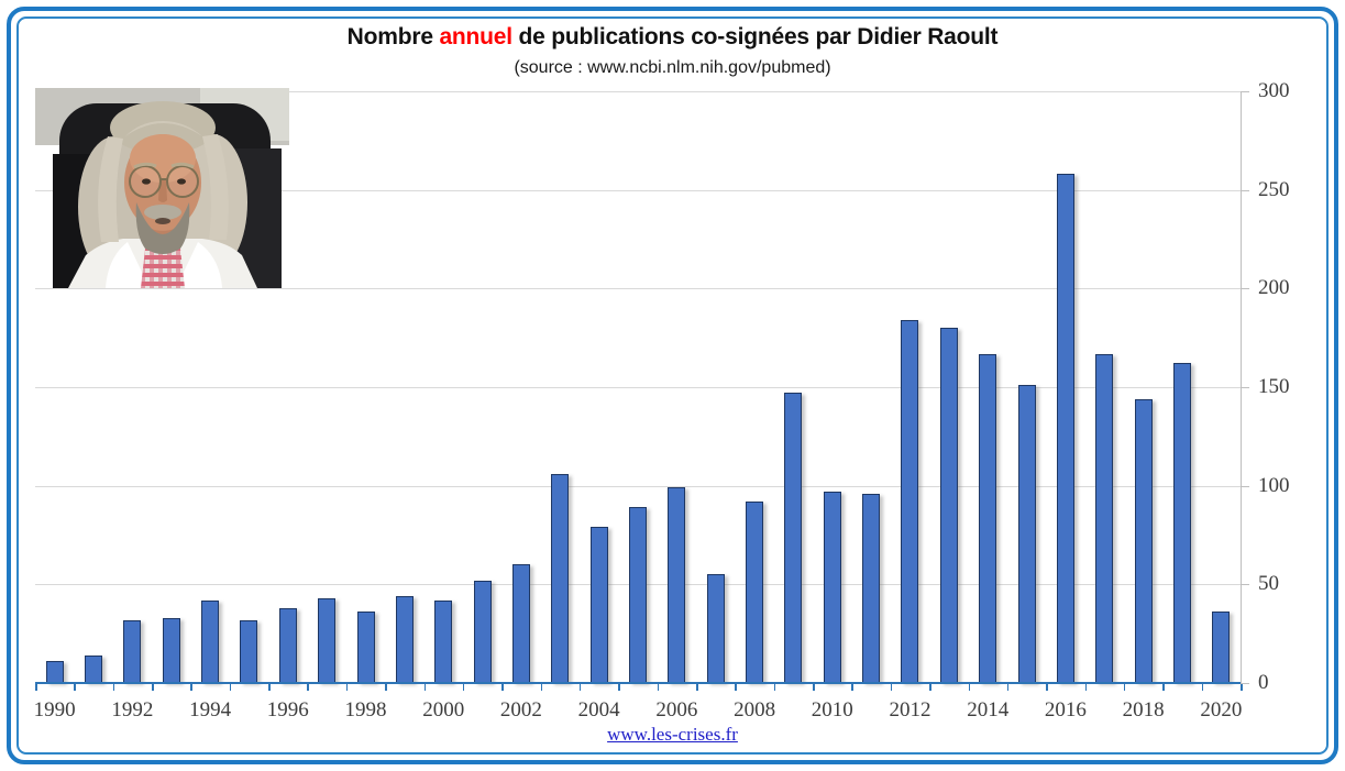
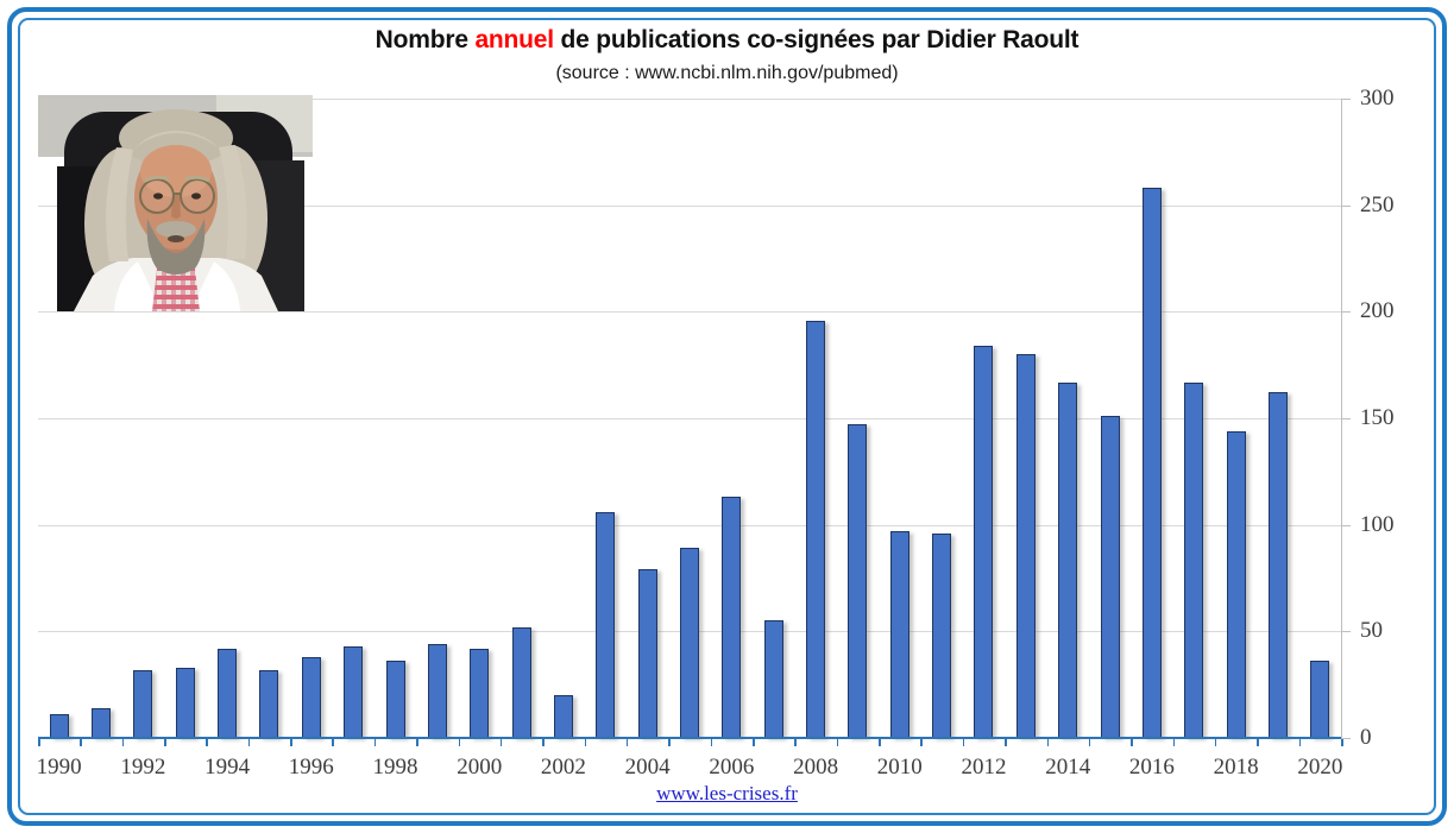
2002: 60 -> 20
2006: 99 -> 113
2008: 92 -> 196
